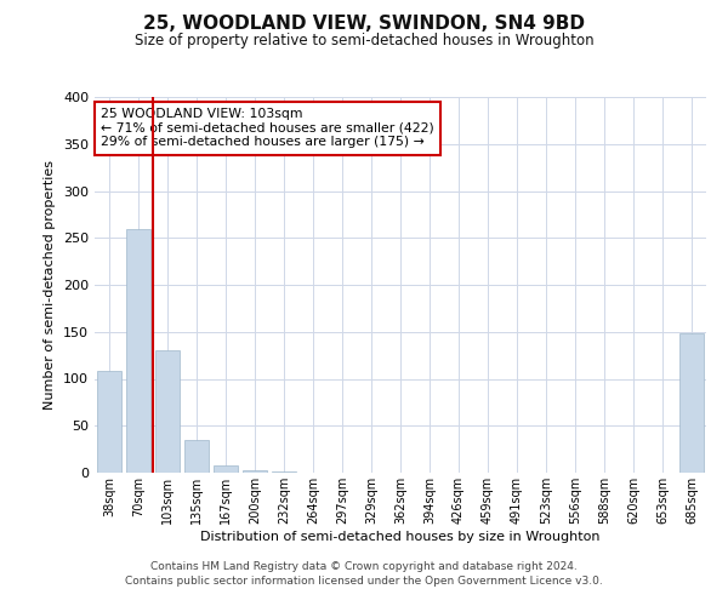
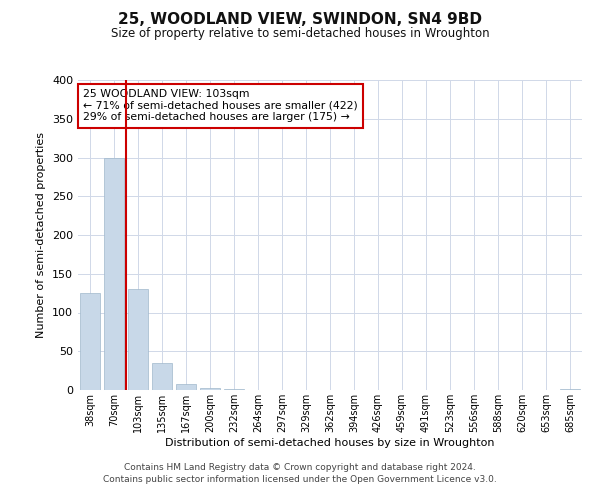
38sqm: 108 -> 125
70sqm: 260 -> 300
685sqm: 148 -> 1
